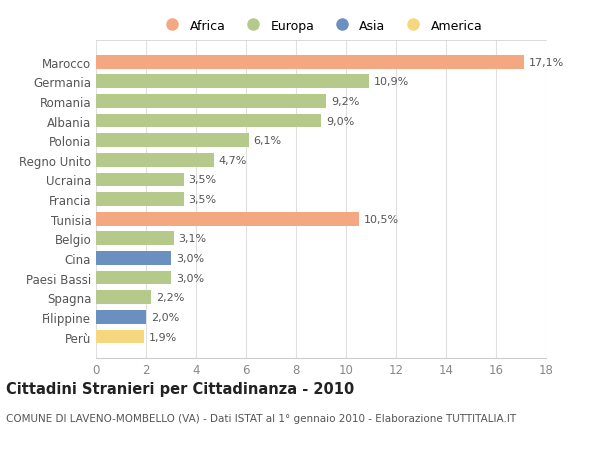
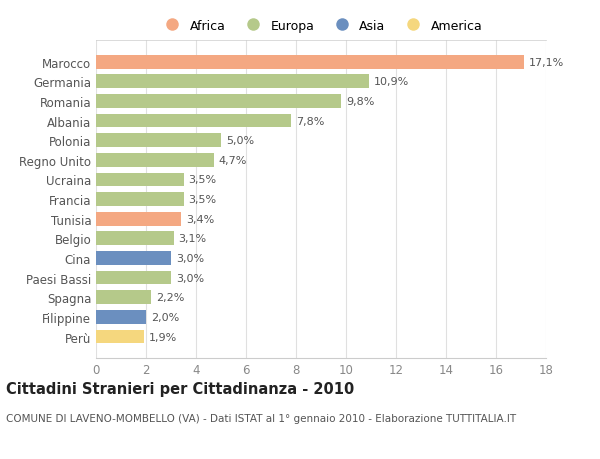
Romania: 9,2% -> 9,8%
Albania: 9,0% -> 7,8%
Polonia: 6,1% -> 5,0%
Tunisia: 10,5% -> 3,4%
